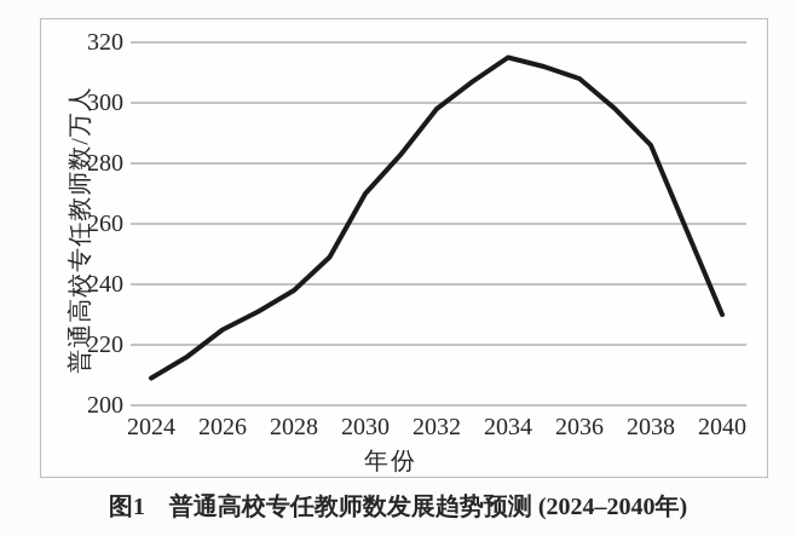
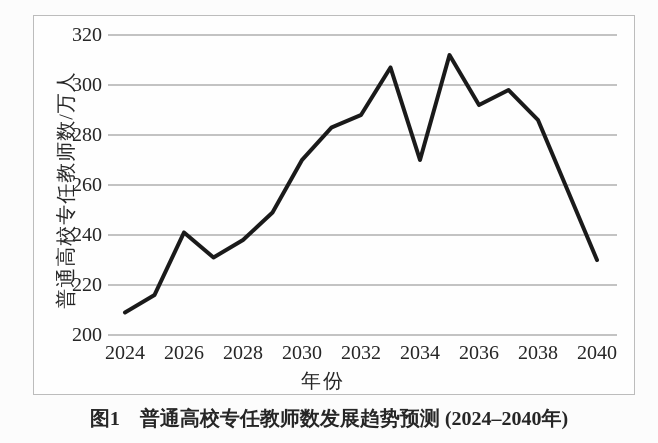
2026: 225 -> 241
2032: 298 -> 288
2034: 315 -> 270
2036: 308 -> 292
